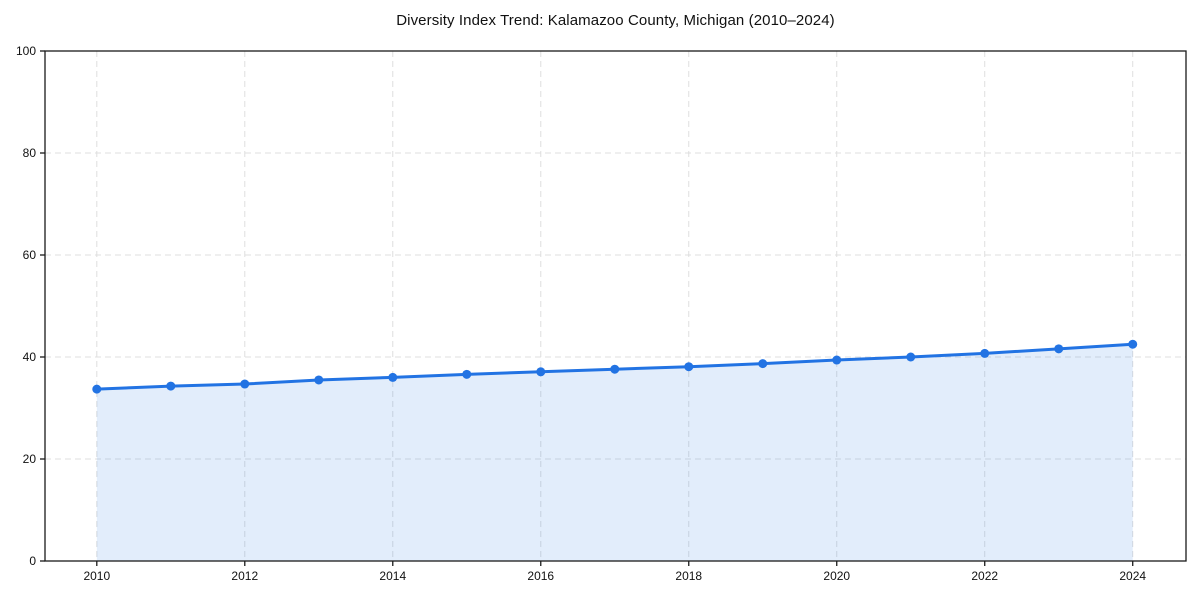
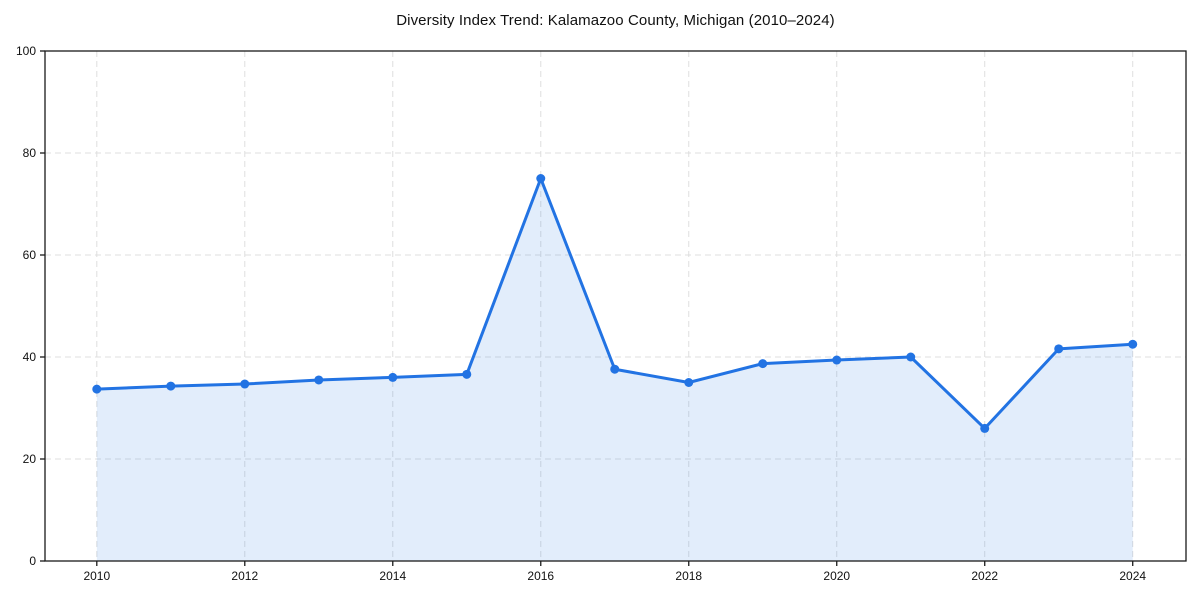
2016: 37 -> 75
2018: 38 -> 35
2022: 41 -> 26
